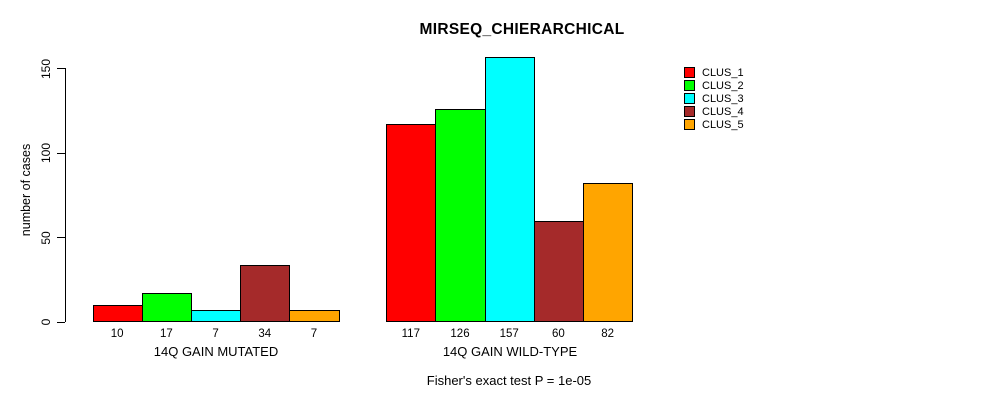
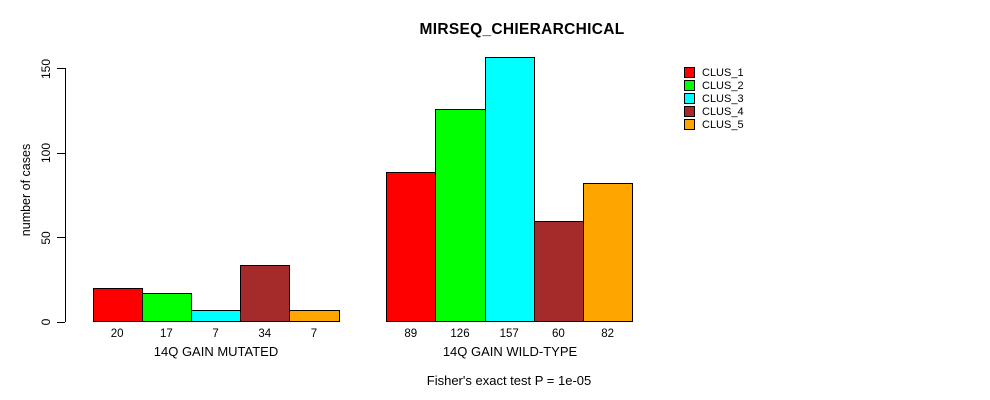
CLUS_1/14Q GAIN MUTATED: 10 -> 20
CLUS_1/14Q GAIN WILD-TYPE: 117 -> 89
